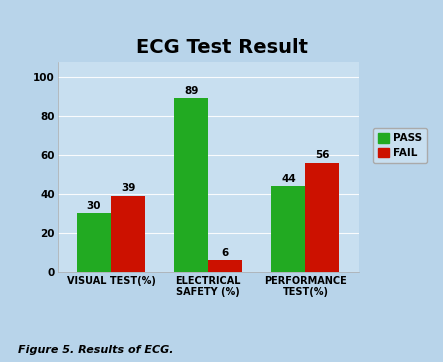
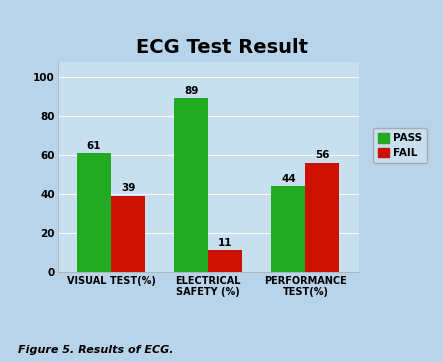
PASS/VISUAL TEST(%): 30 -> 61
FAIL/ELECTRICAL SAFETY (%): 6 -> 11
